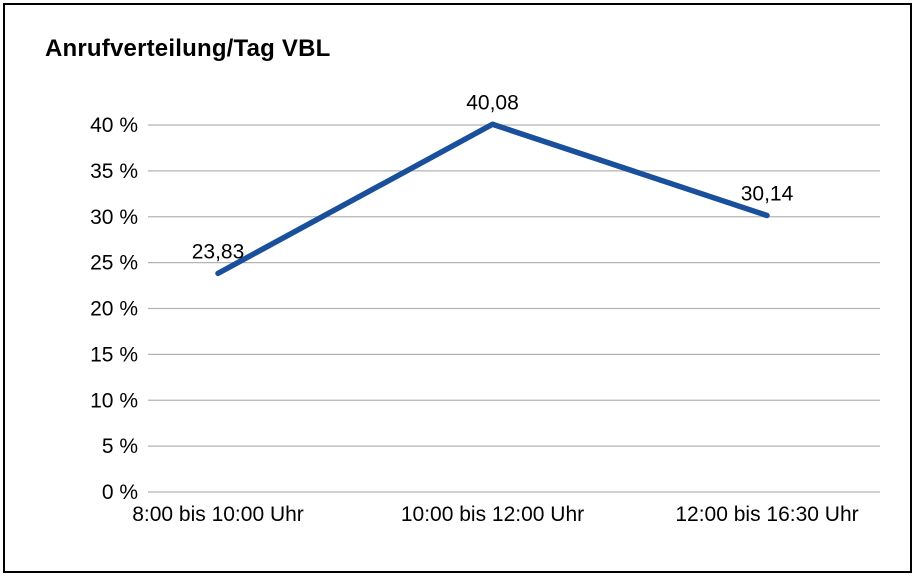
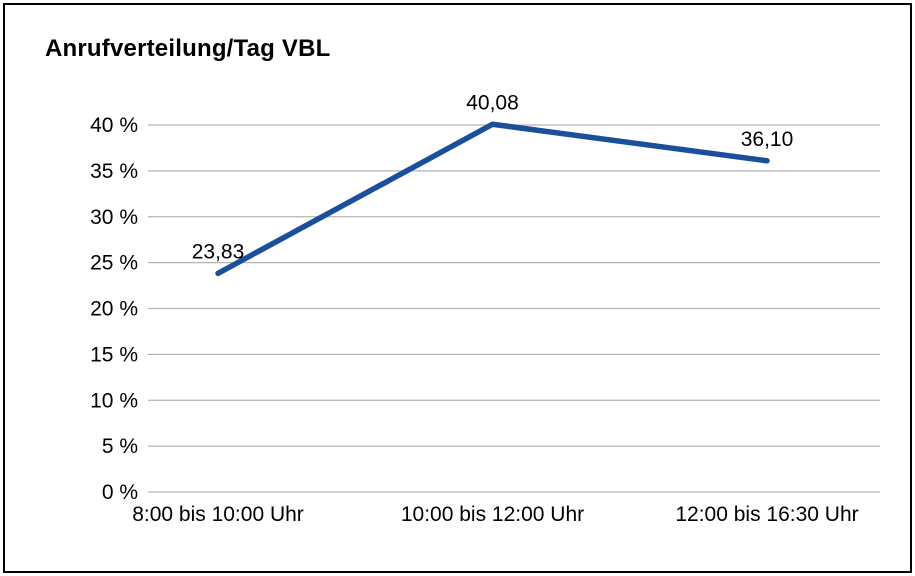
12:00 bis 16:30 Uhr: 30,14 -> 36,10
